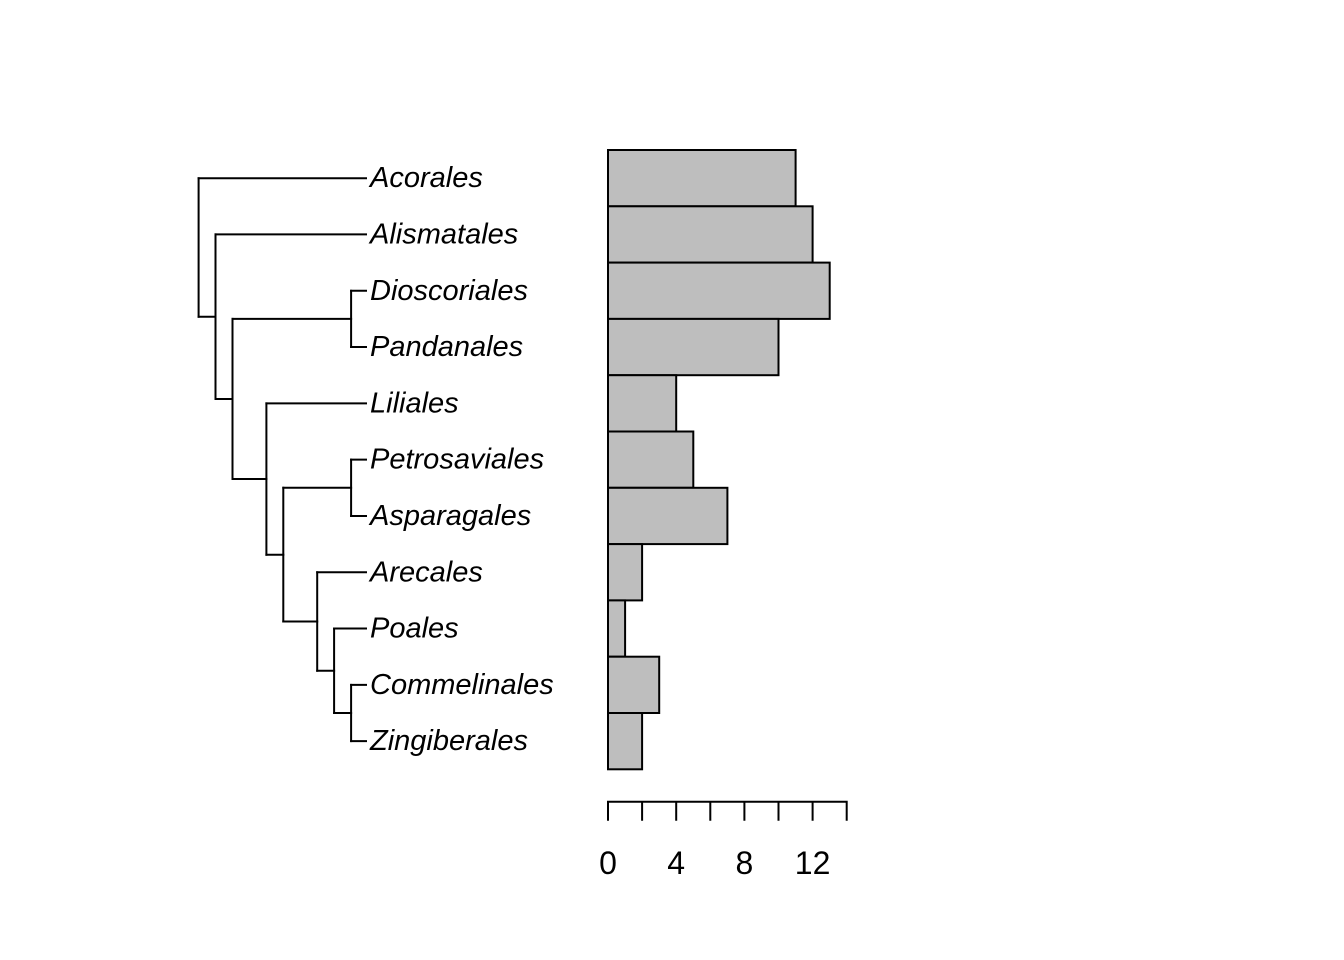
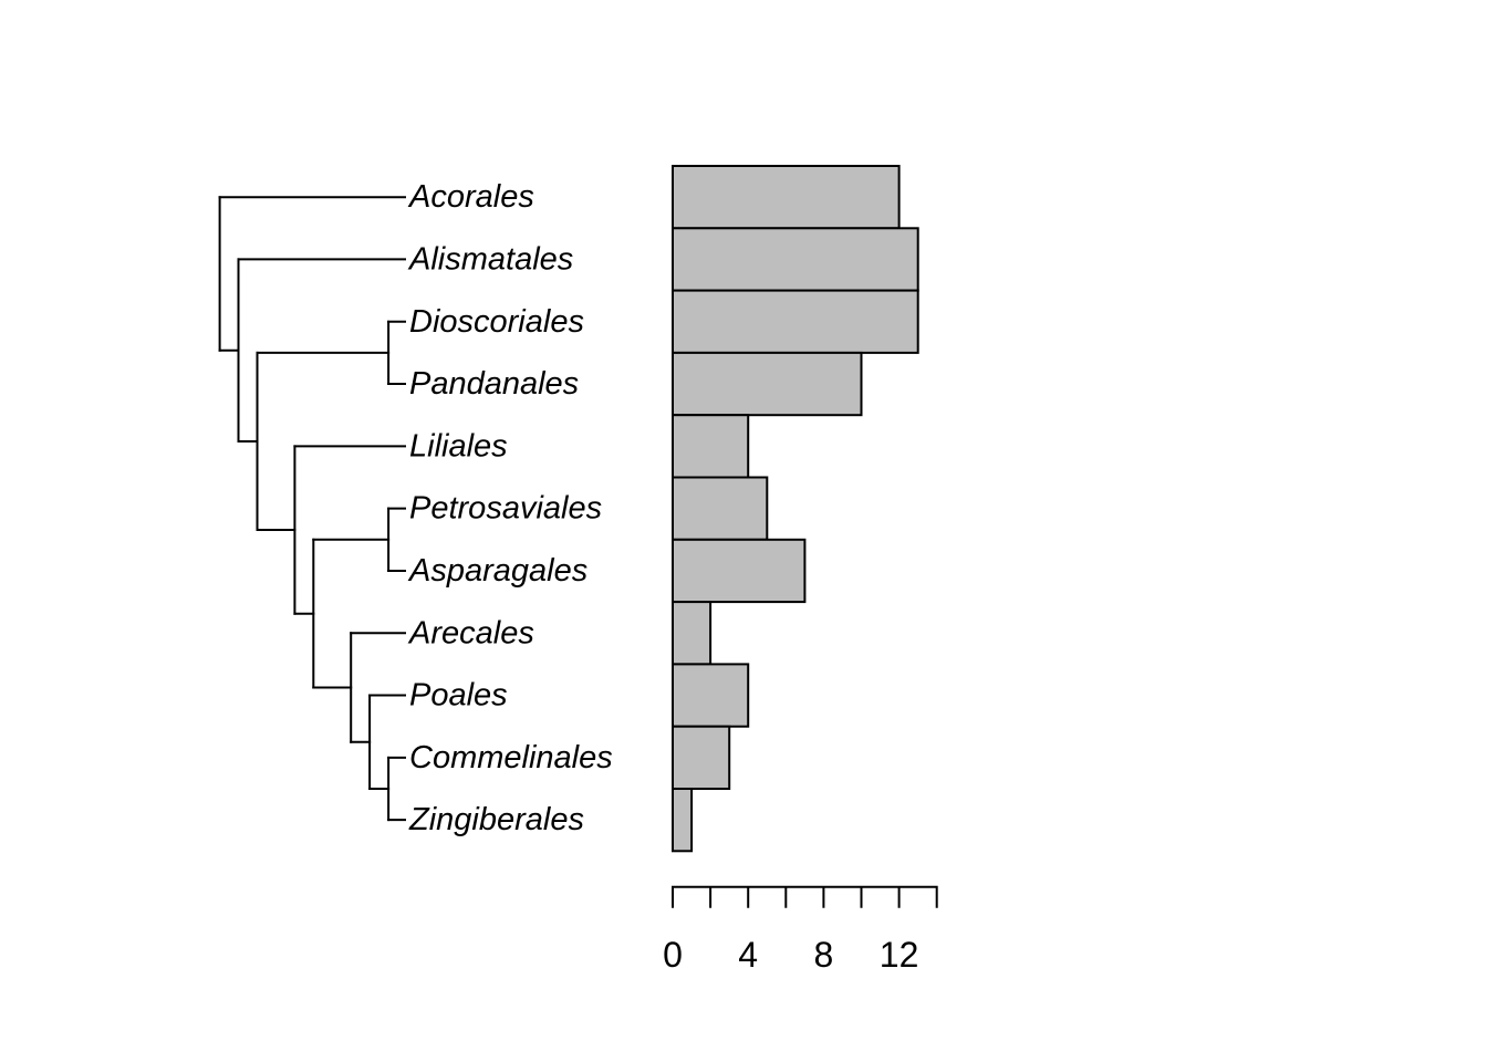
Acorales: 11 -> 12
Alismatales: 12 -> 13
Poales: 1 -> 4
Zingiberales: 2 -> 1
